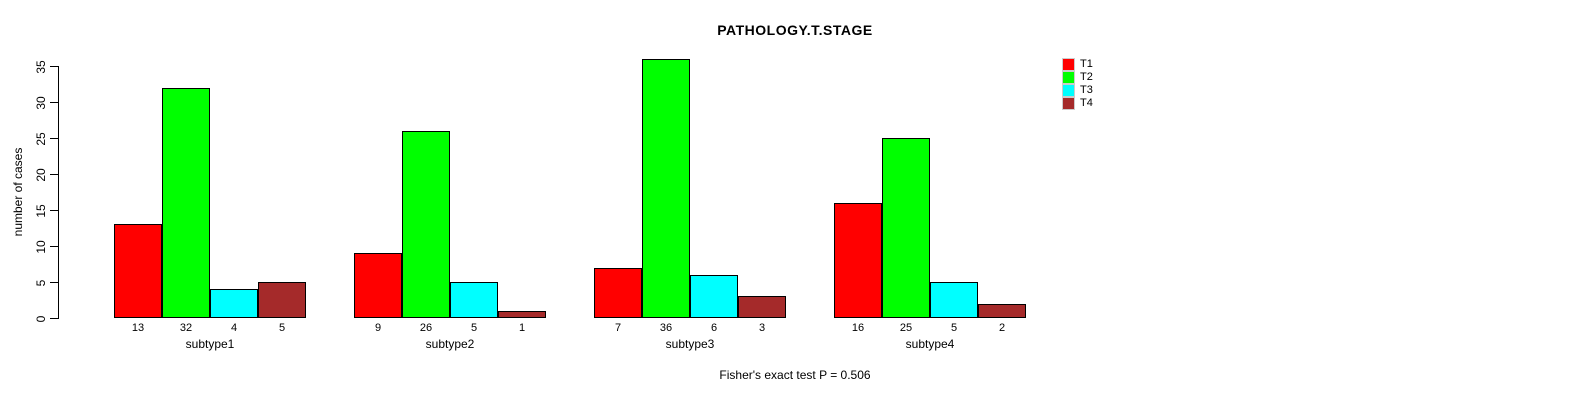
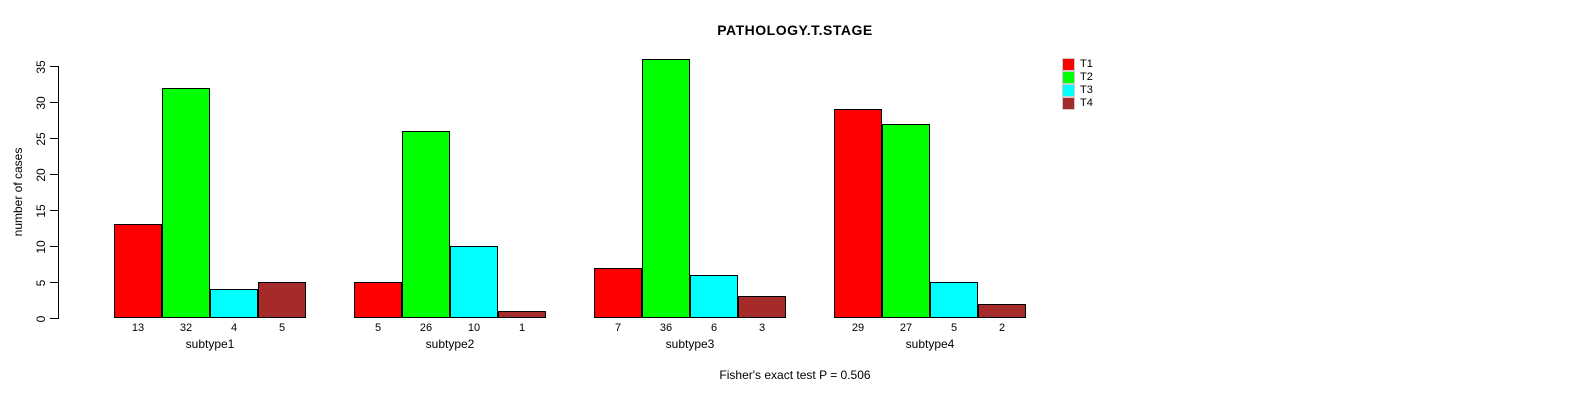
T1/subtype2: 9 -> 5
T3/subtype2: 5 -> 10
T1/subtype4: 16 -> 29
T2/subtype4: 25 -> 27
